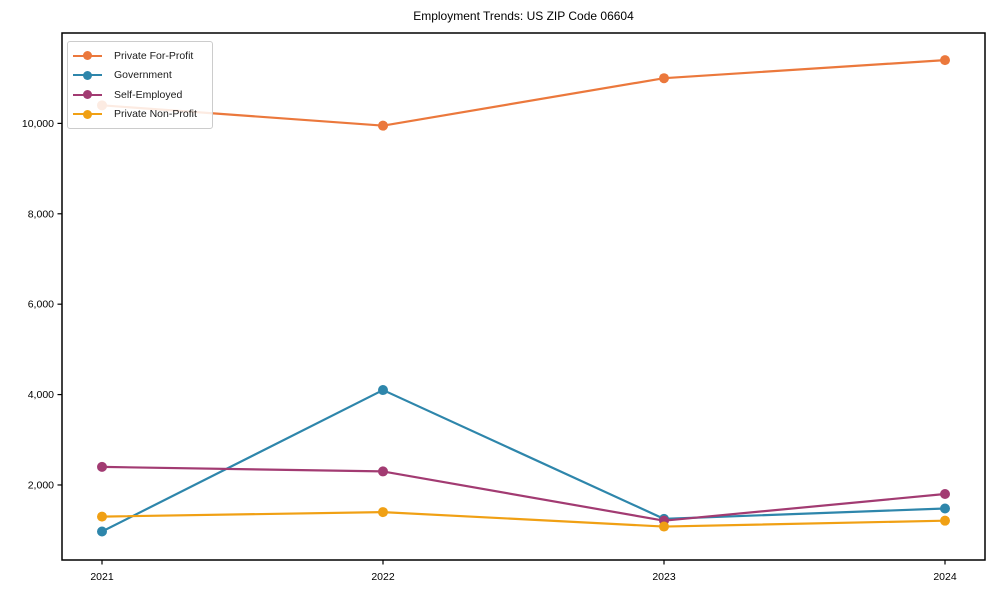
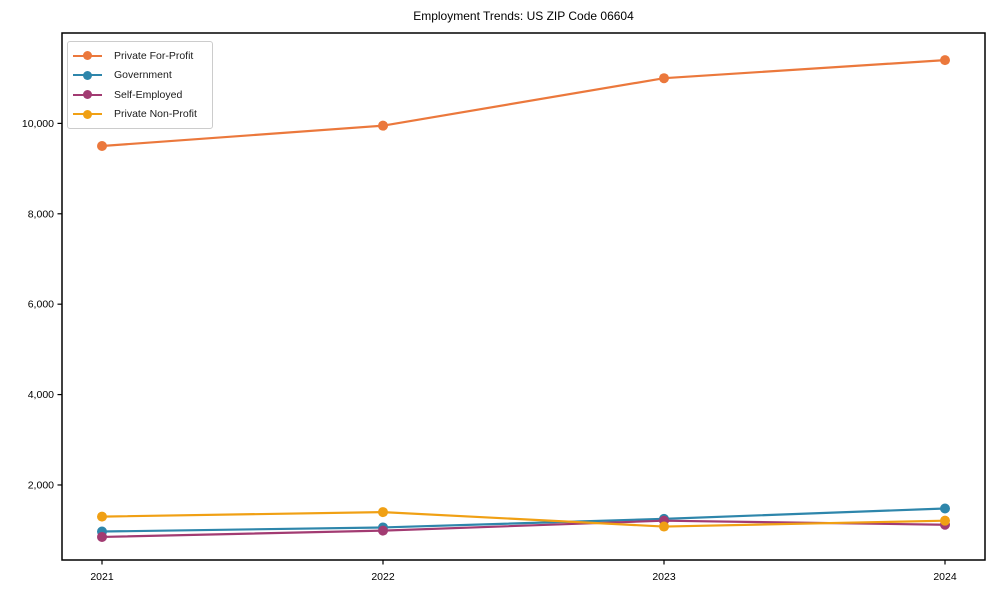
Private For-Profit/2021: 10400 -> 9500
Self-Employed/2021: 2400 -> 800
Government/2022: 4100 -> 1100
Self-Employed/2022: 2300 -> 1000
Self-Employed/2024: 1800 -> 1100
